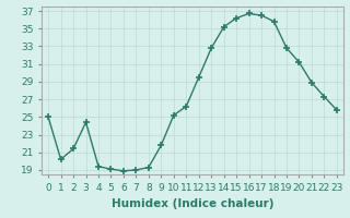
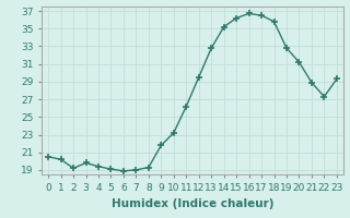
0: 25.0 -> 20.5
2: 21.4 -> 19.2
3: 24.4 -> 19.8
10: 25.2 -> 23.2
23: 25.8 -> 29.3
